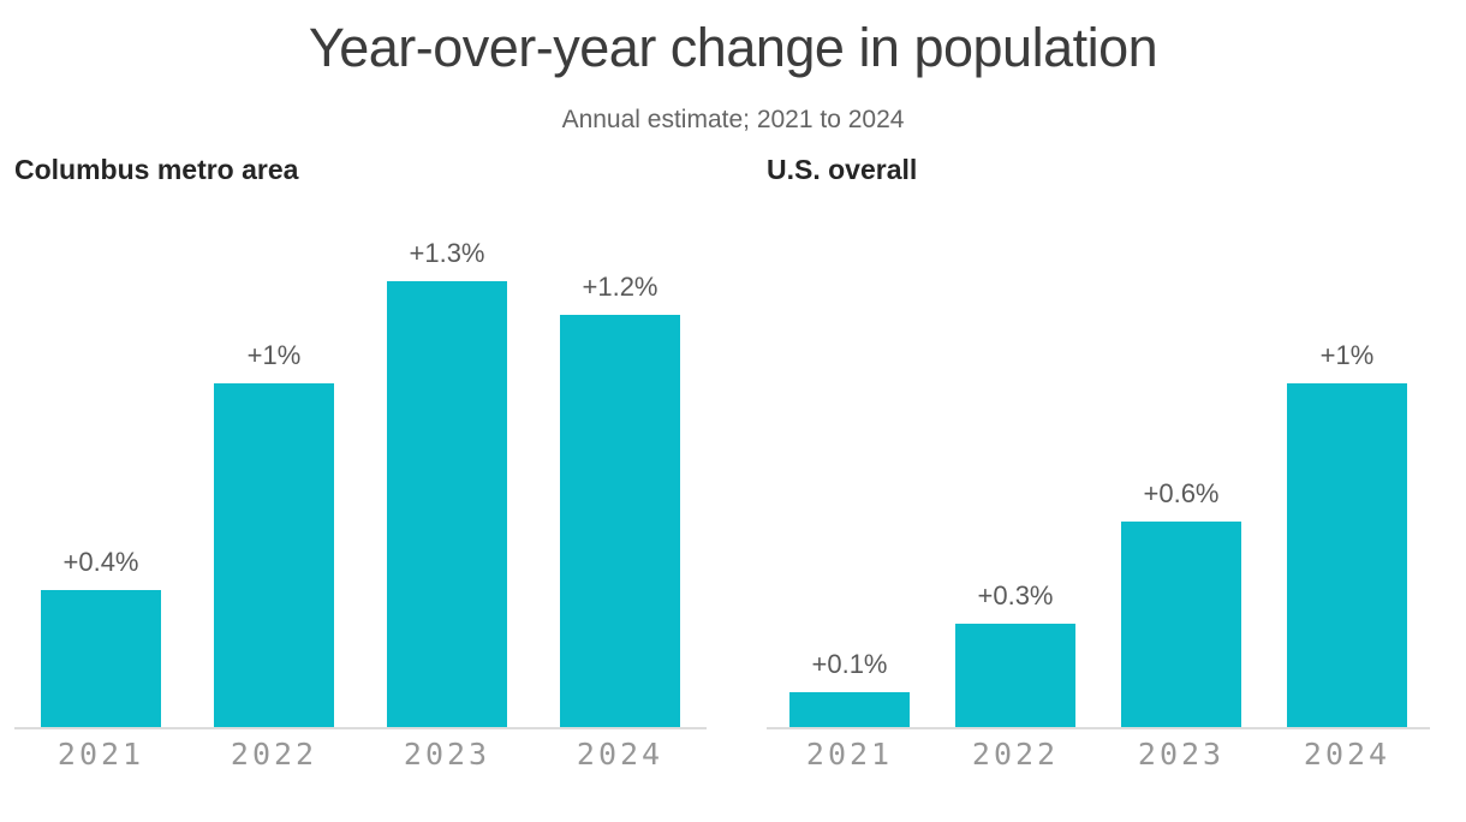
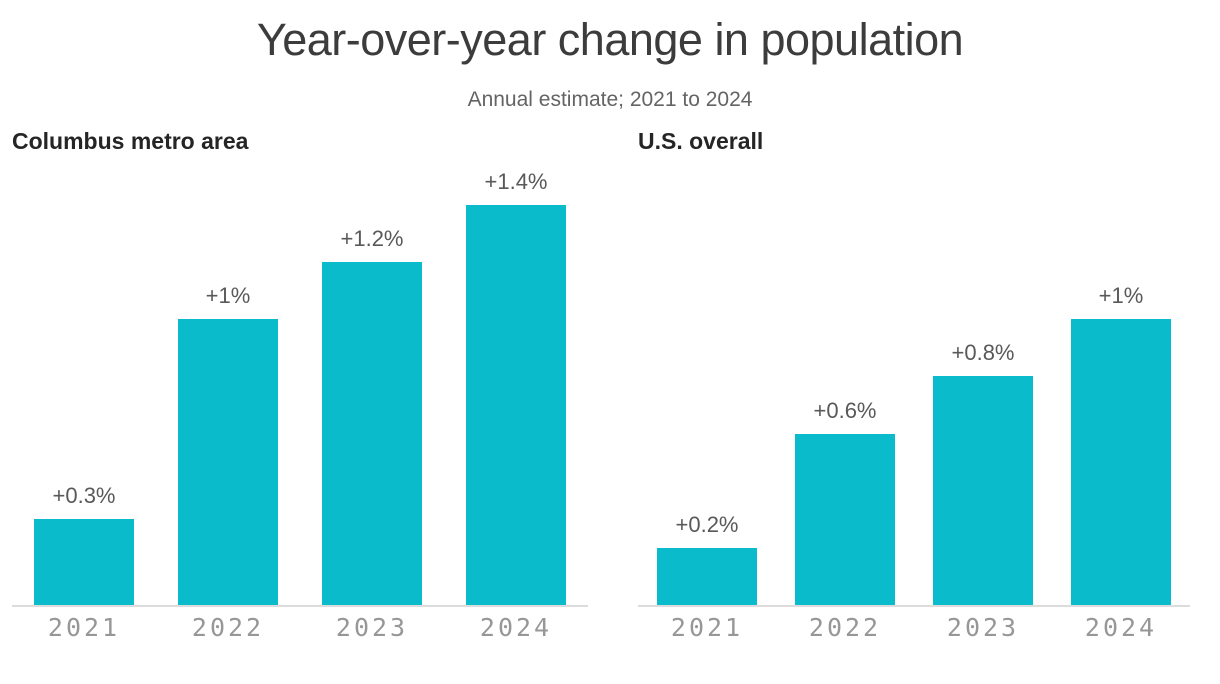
Columbus metro area/2021: +0.4% -> +0.3%
Columbus metro area/2023: +1.3% -> +1.2%
Columbus metro area/2024: +1.2% -> +1.4%
U.S. overall/2021: +0.1% -> +0.2%
U.S. overall/2022: +0.3% -> +0.6%
U.S. overall/2023: +0.6% -> +0.8%
